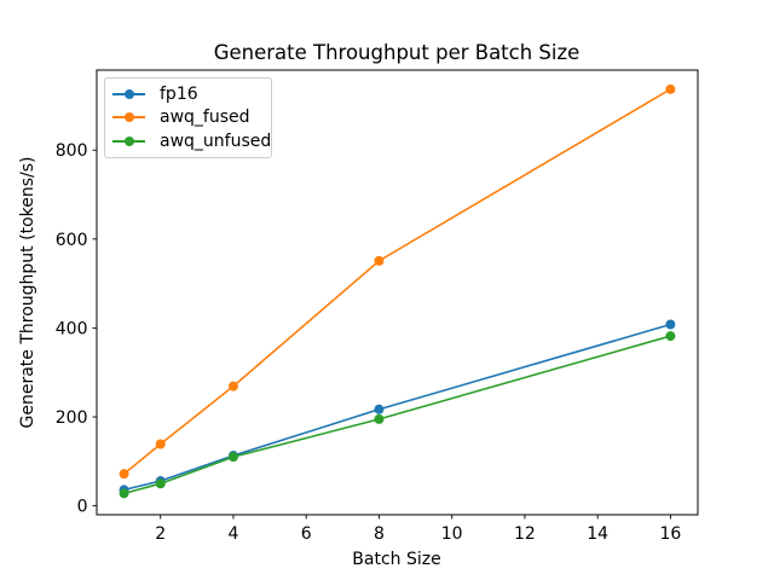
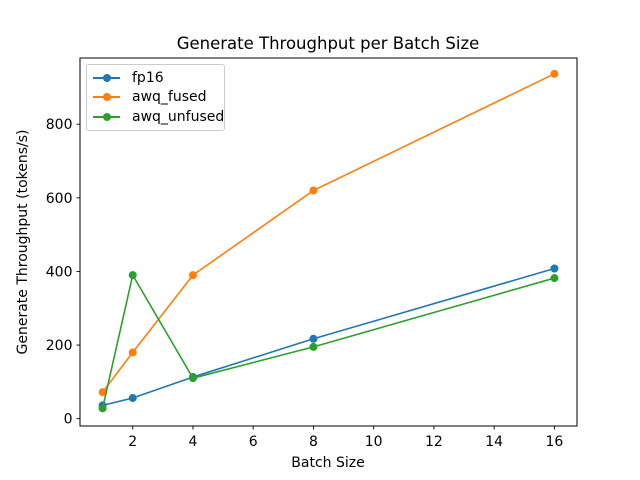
awq_fused/2: 140 -> 180
awq_unfused/2: 50 -> 390
awq_fused/4: 270 -> 390
awq_fused/8: 550 -> 620
